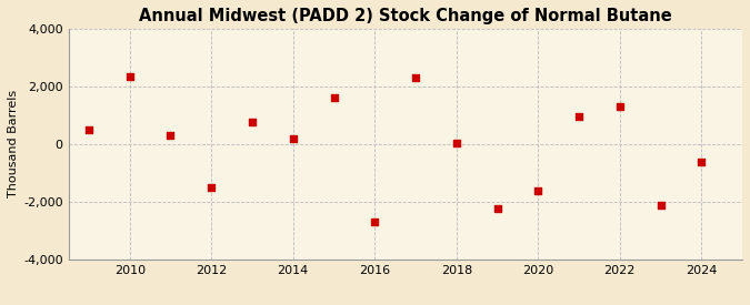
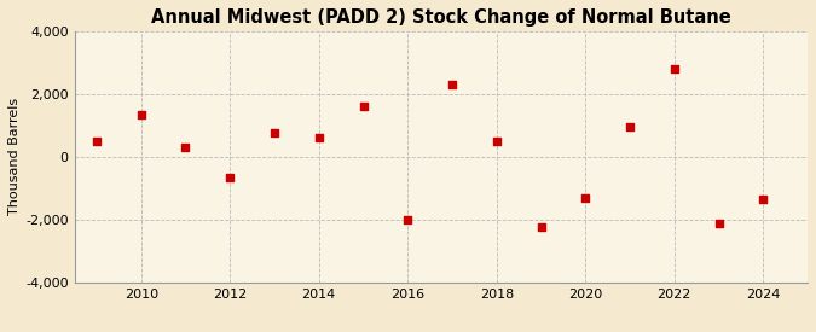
2010: 2,350 -> 1,350
2012: -1,500 -> -650
2014: 200 -> 600
2016: -2,700 -> -2,000
2018: 30 -> 500
2020: -1,600 -> -1,300
2022: 1,300 -> 2,800
2024: -600 -> -1,350
